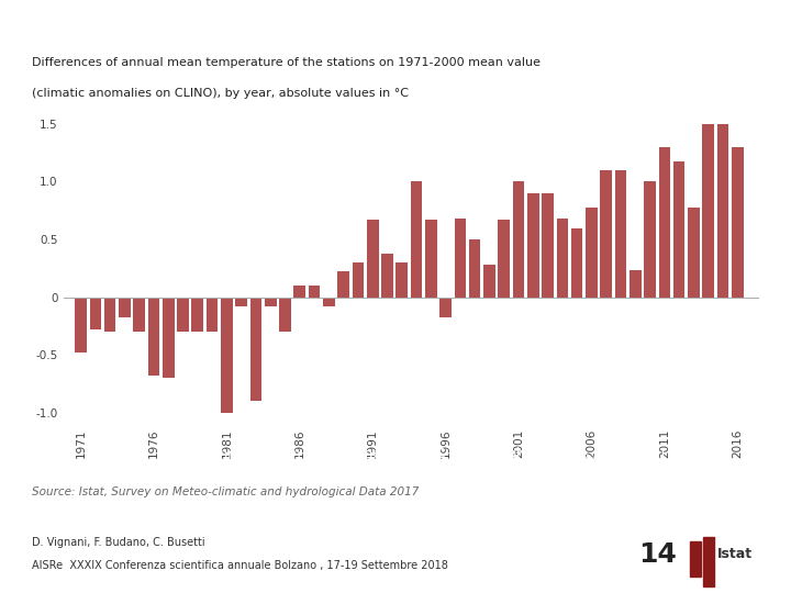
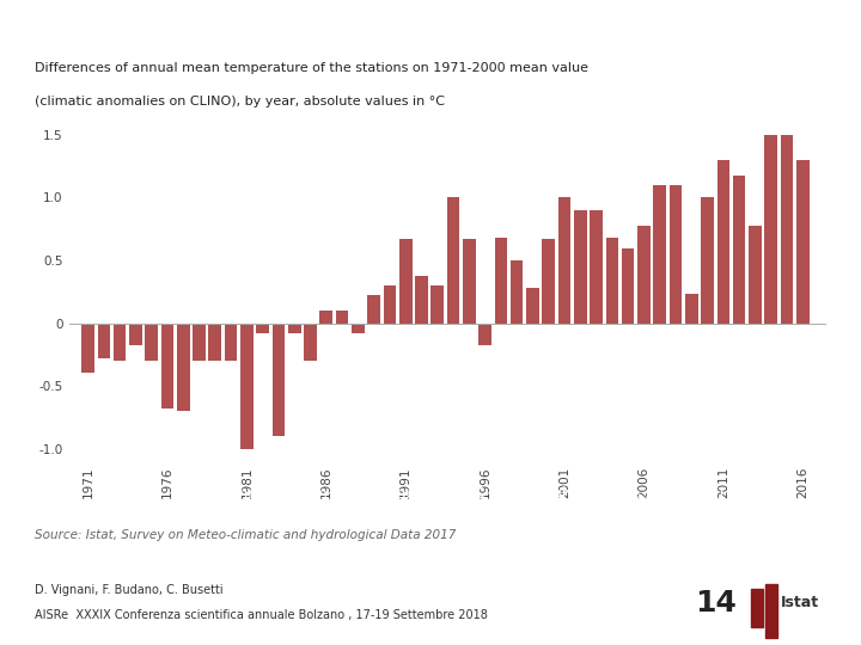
1971: -0.48 -> -0.39
